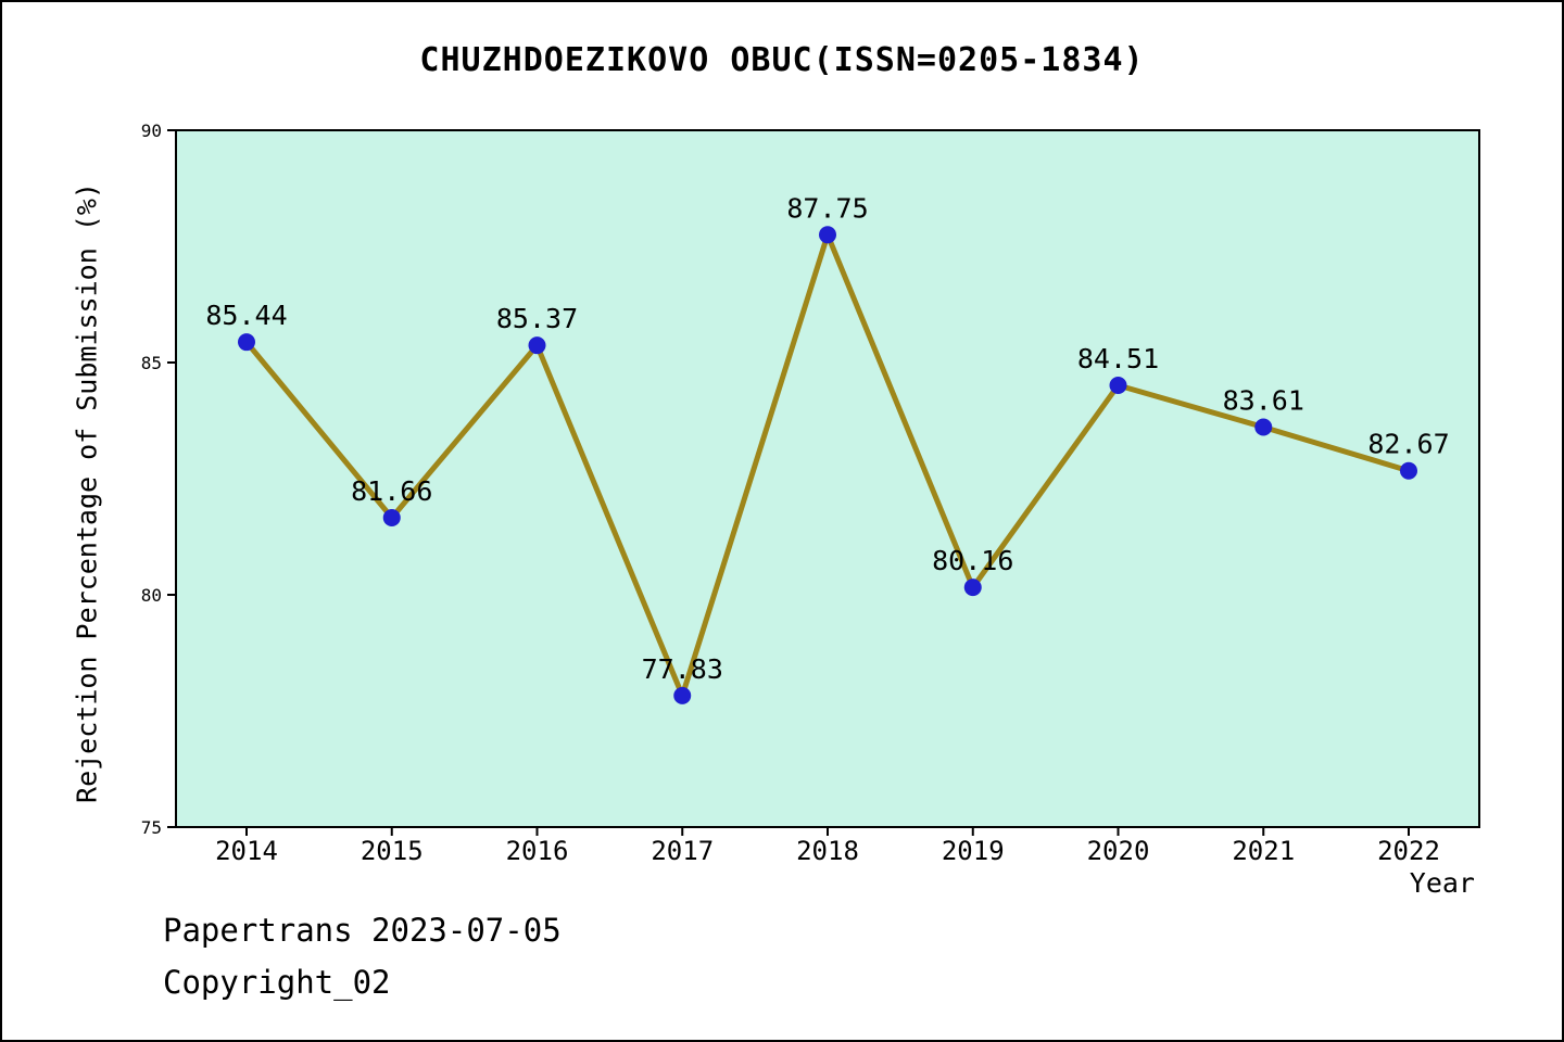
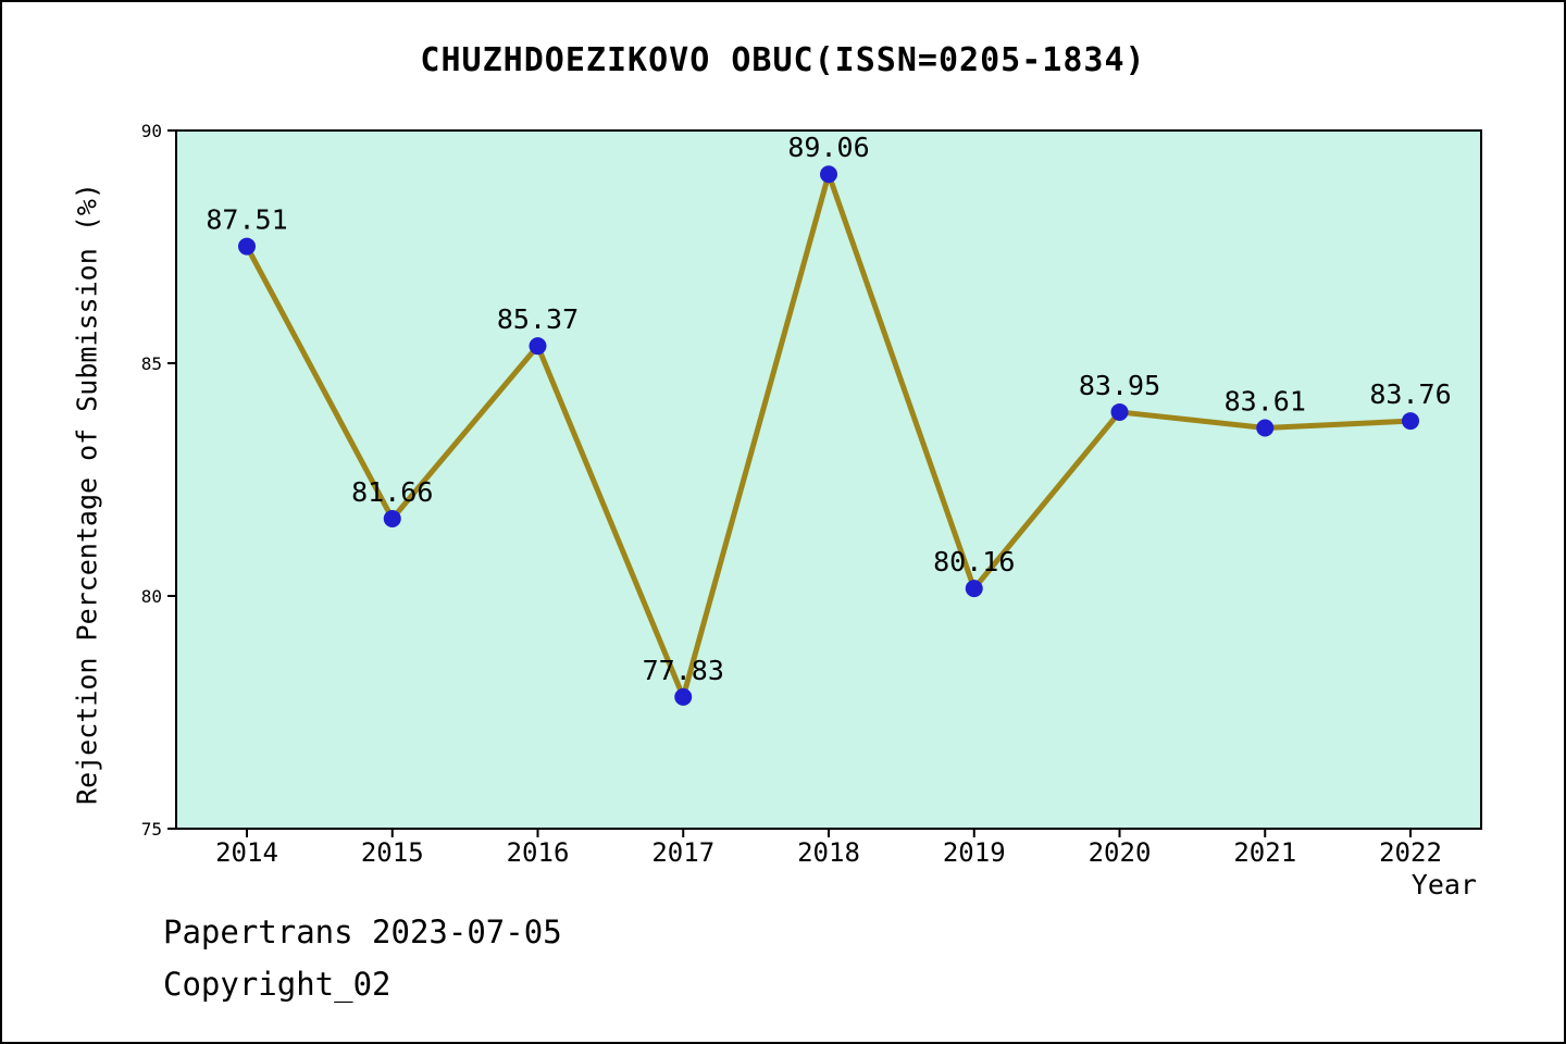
2014: 85.44 -> 87.51
2018: 87.75 -> 89.06
2020: 84.51 -> 83.95
2022: 82.67 -> 83.76
